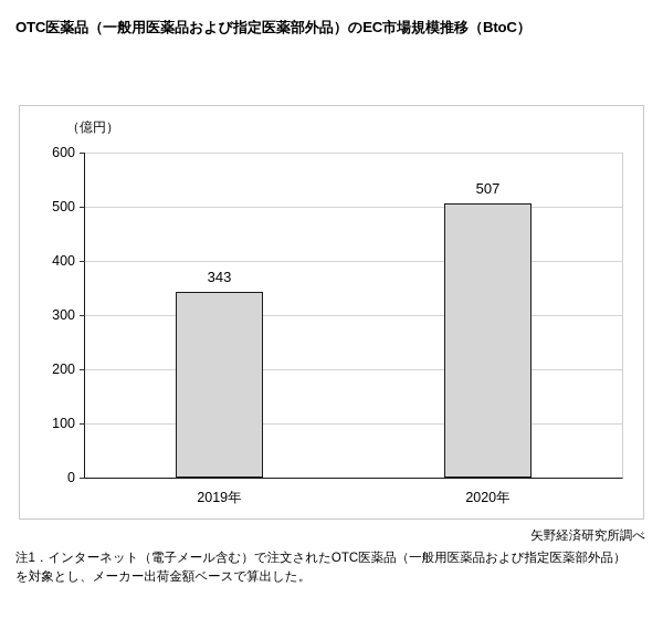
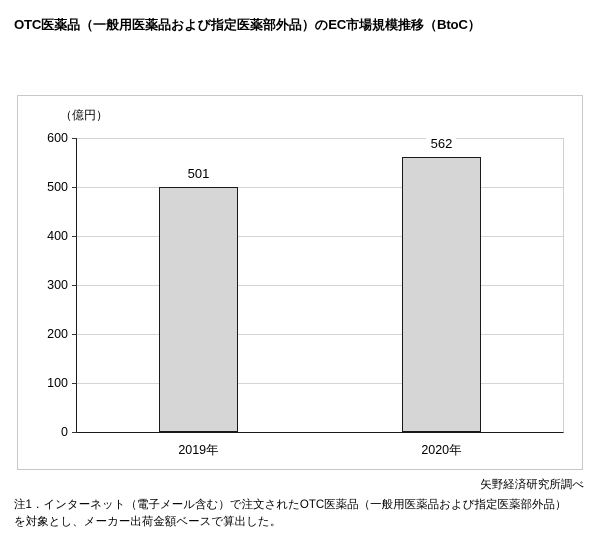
2019年: 343 -> 501
2020年: 507 -> 562
